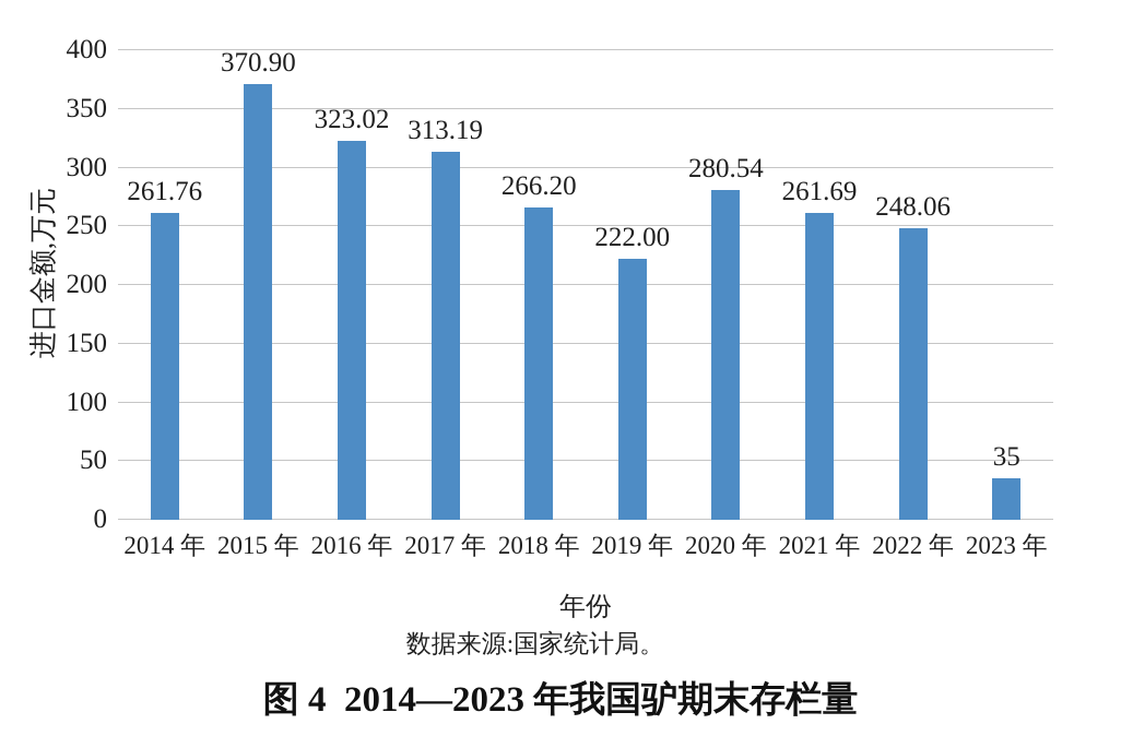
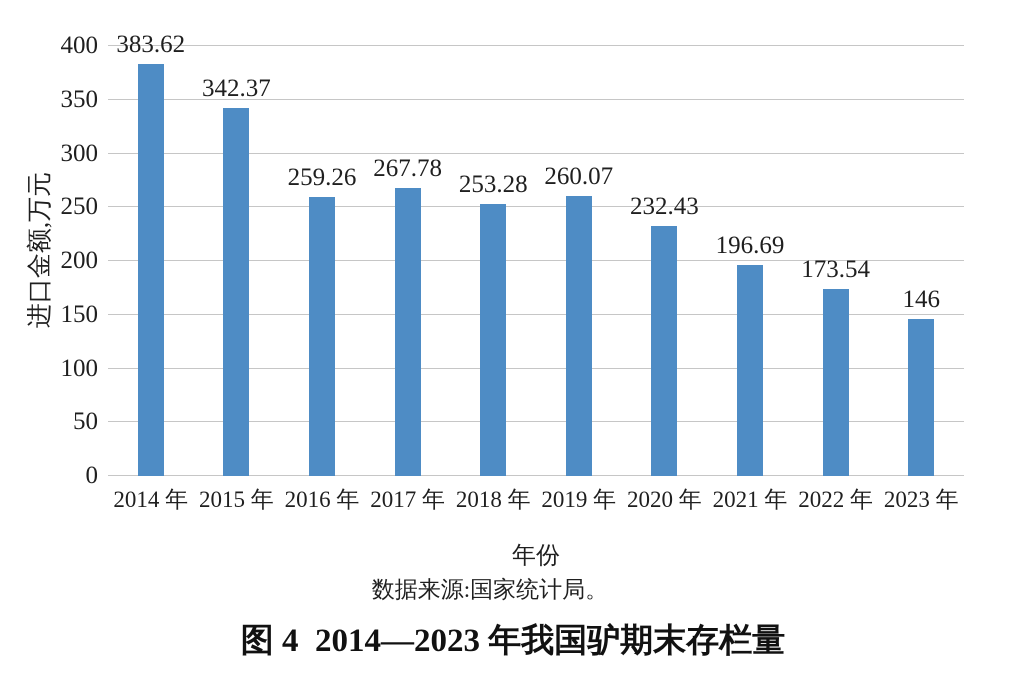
2014 年: 261.76 -> 383.62
2015 年: 370.90 -> 342.37
2016 年: 323.02 -> 259.26
2017 年: 313.19 -> 267.78
2018 年: 266.20 -> 253.28
2019 年: 222.00 -> 260.07
2020 年: 280.54 -> 232.43
2021 年: 261.69 -> 196.69
2022 年: 248.06 -> 173.54
2023 年: 35 -> 146
